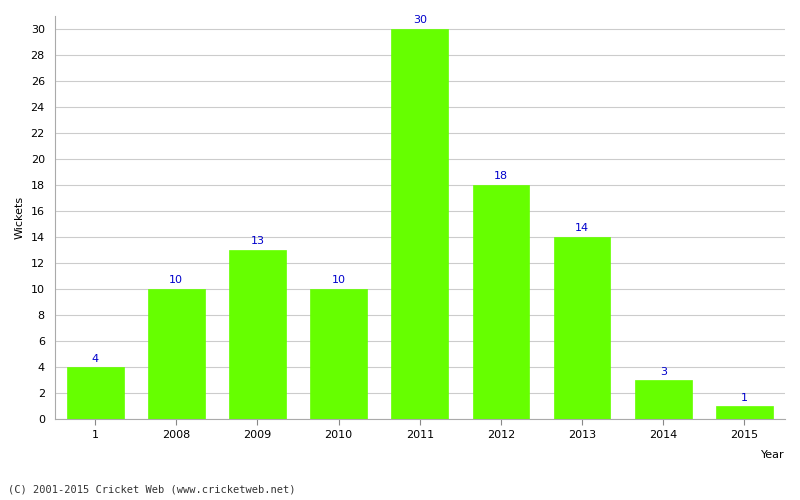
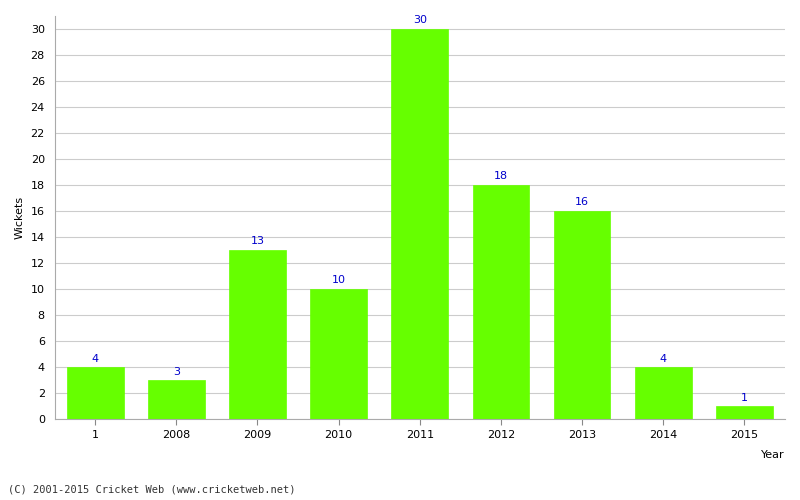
2008: 10 -> 3
2013: 14 -> 16
2014: 3 -> 4
